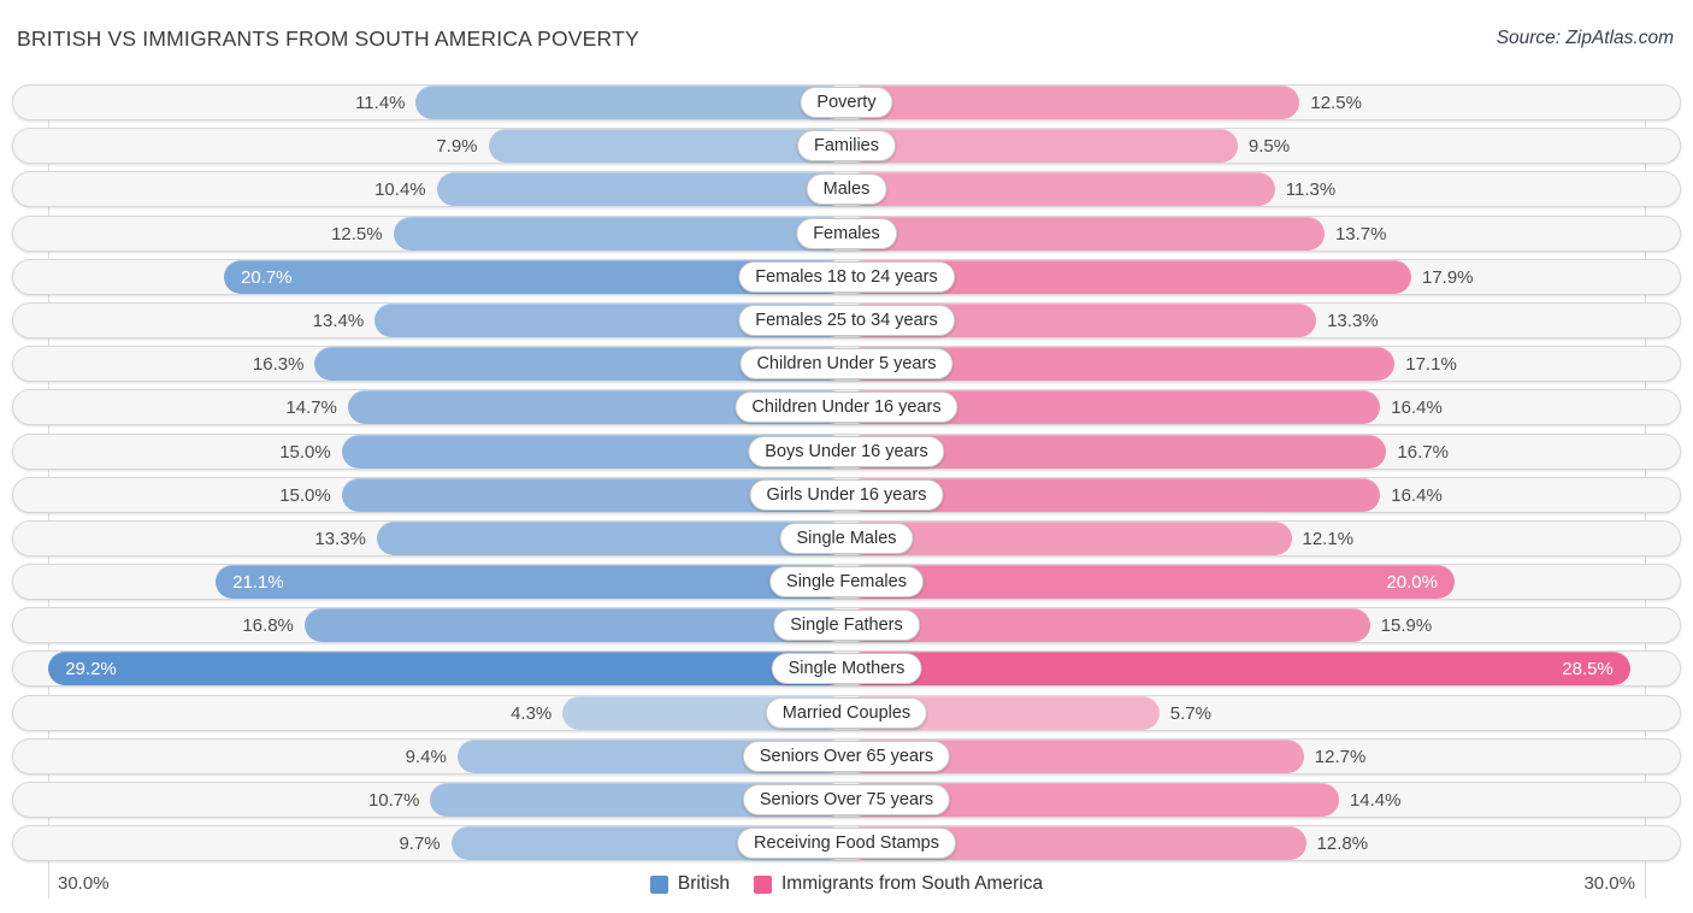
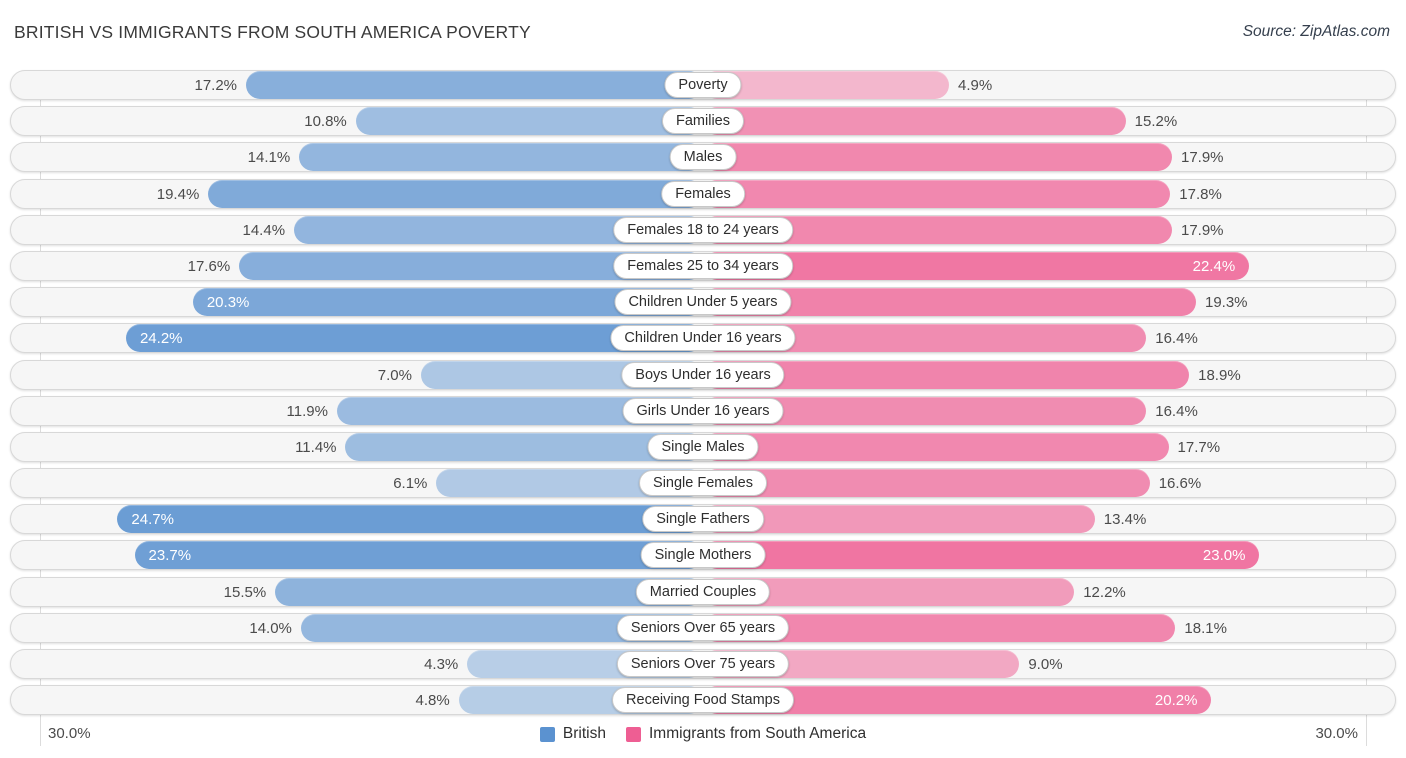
British/Poverty: 11.4% -> 17.2%
Immigrants from South America/Poverty: 12.5% -> 4.9%
British/Families: 7.9% -> 10.8%
Immigrants from South America/Families: 9.5% -> 15.2%
British/Males: 10.4% -> 14.1%
Immigrants from South America/Males: 11.3% -> 17.9%
British/Females: 12.5% -> 19.4%
Immigrants from South America/Females: 13.7% -> 17.8%
British/Females 18 to 24 years: 20.7% -> 14.4%
British/Females 25 to 34 years: 13.4% -> 17.6%
Immigrants from South America/Females 25 to 34 years: 13.3% -> 22.4%
British/Children Under 5 years: 16.3% -> 20.3%
Immigrants from South America/Children Under 5 years: 17.1% -> 19.3%
British/Children Under 16 years: 14.7% -> 24.2%
British/Boys Under 16 years: 15.0% -> 7.0%
Immigrants from South America/Boys Under 16 years: 16.7% -> 18.9%
British/Girls Under 16 years: 15.0% -> 11.9%
British/Single Males: 13.3% -> 11.4%
Immigrants from South America/Single Males: 12.1% -> 17.7%
British/Single Females: 21.1% -> 6.1%
Immigrants from South America/Single Females: 20.0% -> 16.6%
British/Single Fathers: 16.8% -> 24.7%
Immigrants from South America/Single Fathers: 15.9% -> 13.4%
British/Single Mothers: 29.2% -> 23.7%
Immigrants from South America/Single Mothers: 28.5% -> 23.0%
British/Married Couples: 4.3% -> 15.5%
Immigrants from South America/Married Couples: 5.7% -> 12.2%
British/Seniors Over 65 years: 9.4% -> 14.0%
Immigrants from South America/Seniors Over 65 years: 12.7% -> 18.1%
British/Seniors Over 75 years: 10.7% -> 4.3%
Immigrants from South America/Seniors Over 75 years: 14.4% -> 9.0%
British/Receiving Food Stamps: 9.7% -> 4.8%
Immigrants from South America/Receiving Food Stamps: 12.8% -> 20.2%
